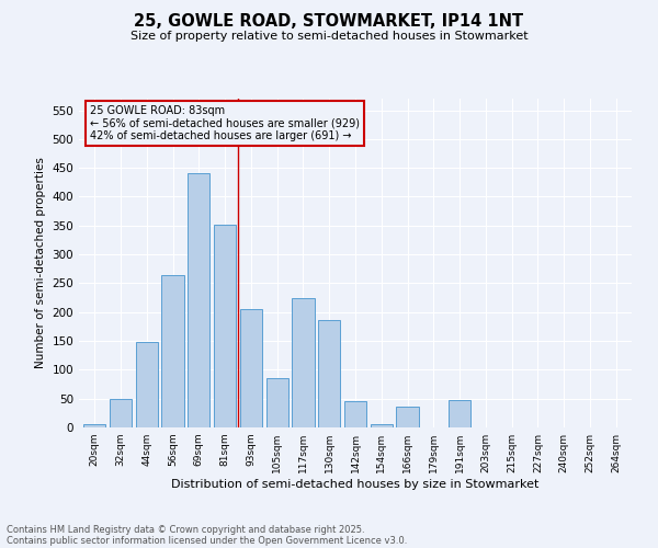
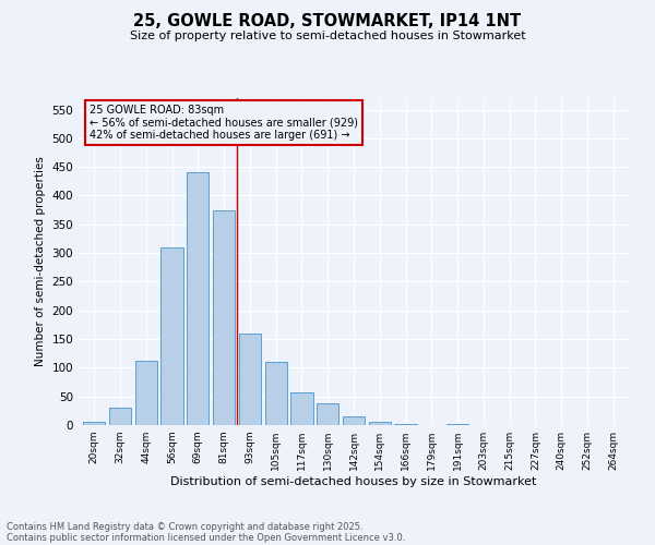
32sqm: 50 -> 30
44sqm: 148 -> 113
56sqm: 264 -> 310
81sqm: 352 -> 375
93sqm: 206 -> 160
105sqm: 86 -> 110
117sqm: 224 -> 57
130sqm: 186 -> 38
142sqm: 46 -> 15
166sqm: 36 -> 2
191sqm: 48 -> 1
